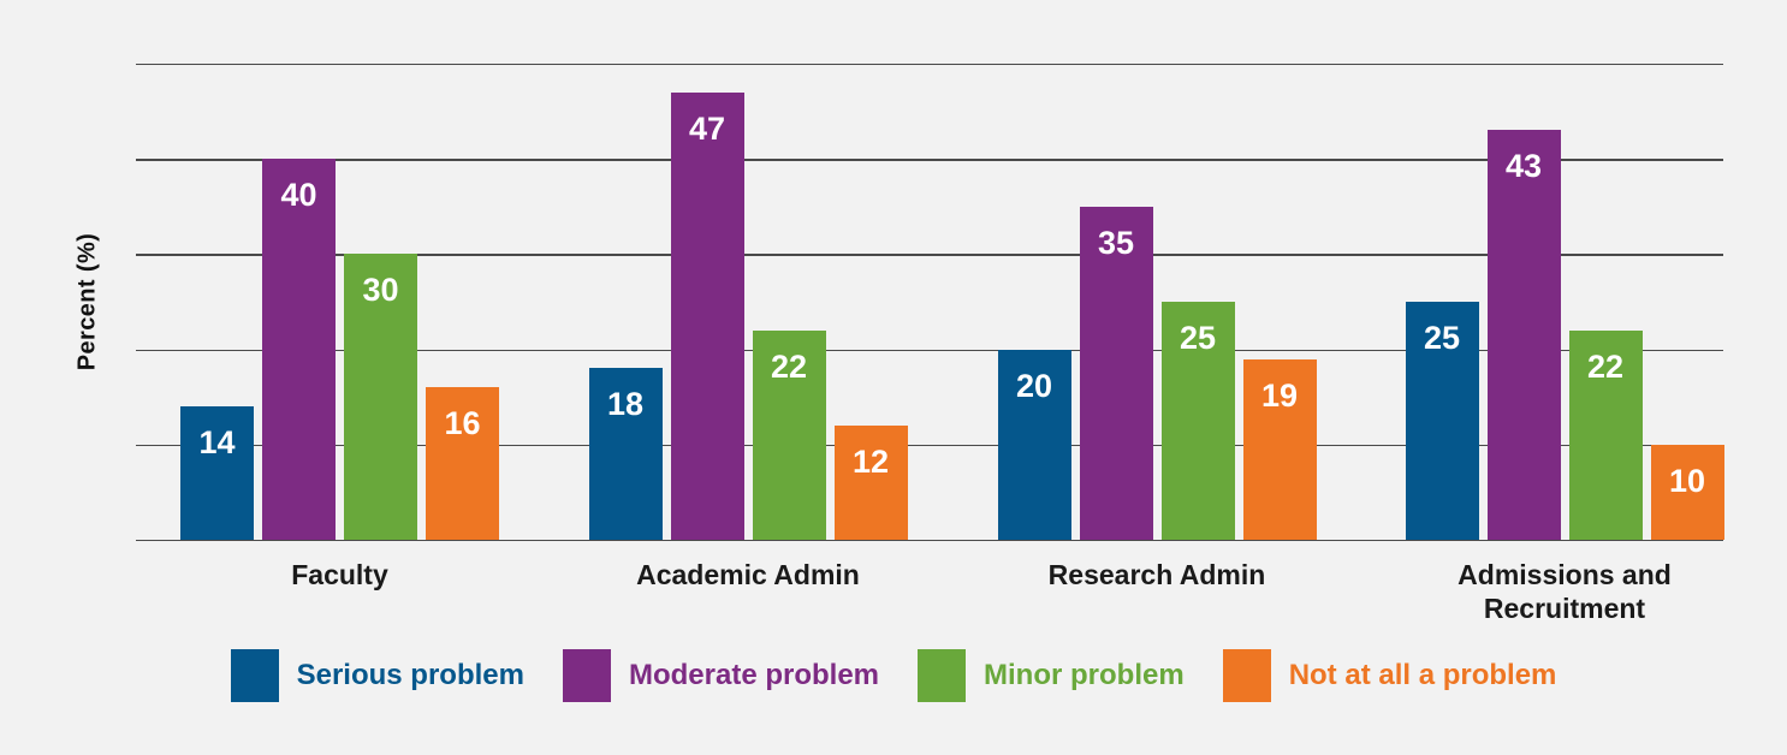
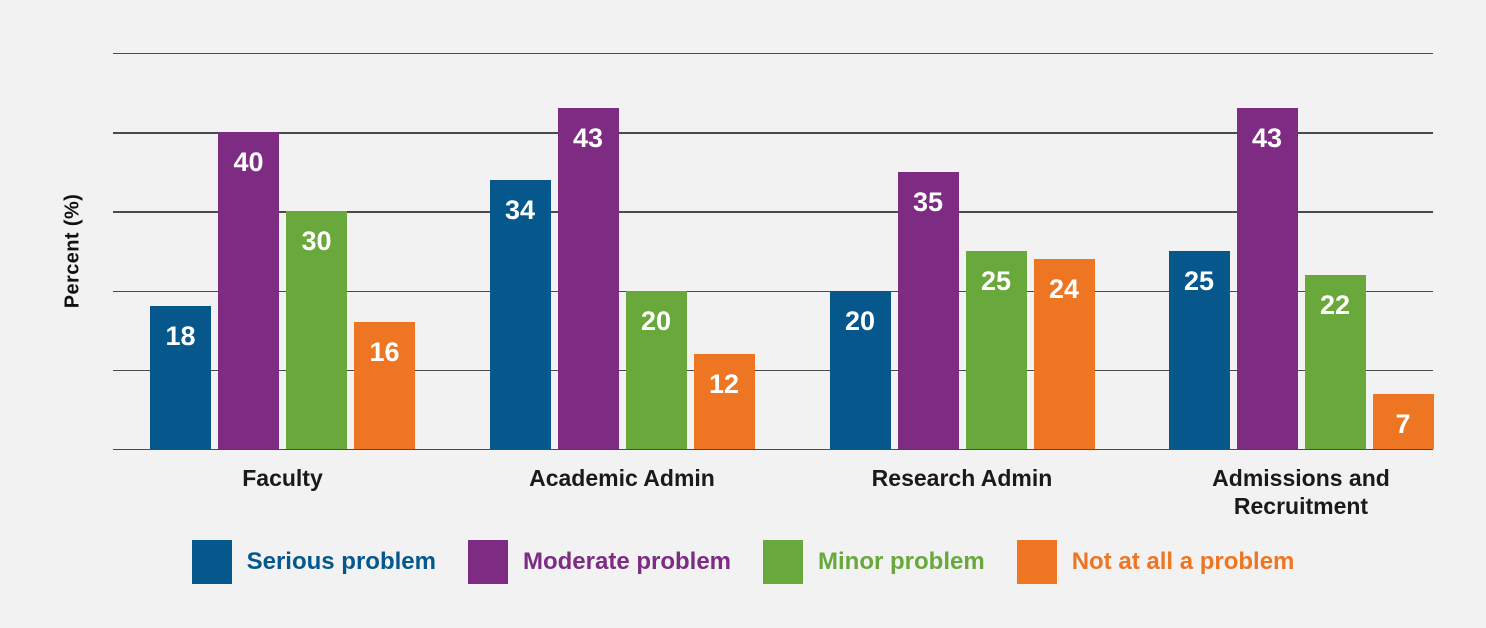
Serious problem/Faculty: 14 -> 18
Serious problem/Academic Admin: 18 -> 34
Moderate problem/Academic Admin: 47 -> 43
Minor problem/Academic Admin: 22 -> 20
Not at all a problem/Research Admin: 19 -> 24
Not at all a problem/Admissions and Recruitment: 10 -> 7
